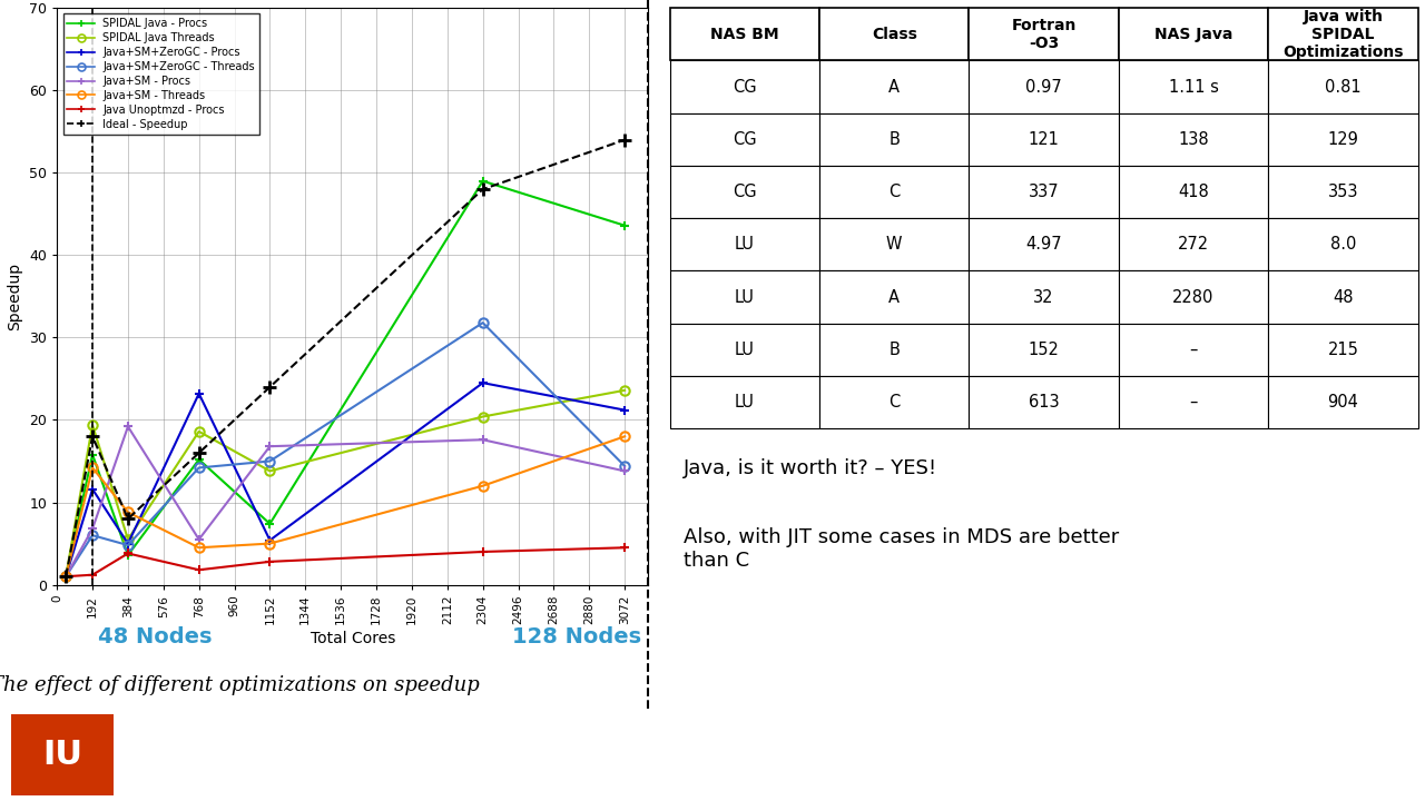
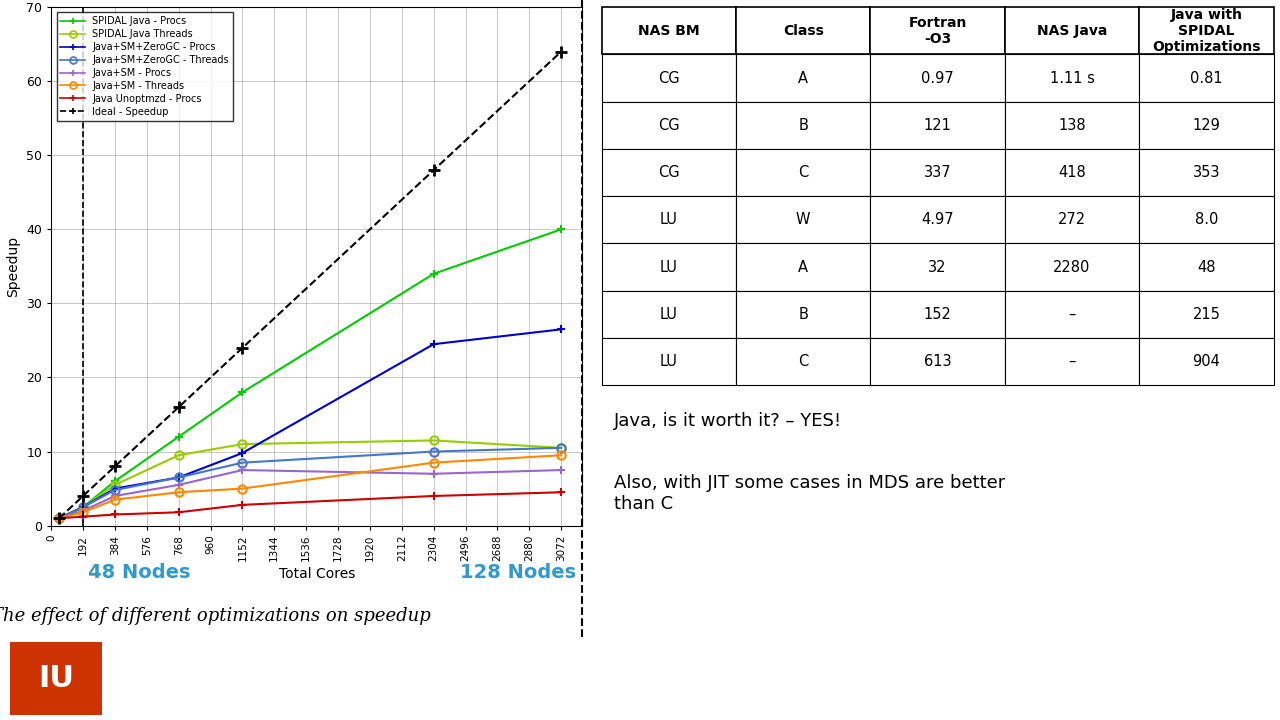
SPIDAL Java - Procs/192: 15.8 -> 2.5
SPIDAL Java Threads/192: 19.4 -> 2.5
Java+SM+ZeroGC - Procs/192: 11.6 -> 2.5
Java+SM+ZeroGC - Threads/192: 6.0 -> 2.5
Java+SM - Procs/192: 6.8 -> 2.0
Java+SM - Threads/192: 14.2 -> 1.8
Ideal - Speedup/192: 18 -> 4
SPIDAL Java - Procs/384: 3.6 -> 6.0
Java+SM - Procs/384: 19.2 -> 4.0
Java+SM - Threads/384: 8.8 -> 3.5
Java Unoptmzd - Procs/384: 3.8 -> 1.5
SPIDAL Java - Procs/768: 15.2 -> 12.0
SPIDAL Java Threads/768: 18.6 -> 9.5
Java+SM+ZeroGC - Procs/768: 23.2 -> 6.5
Java+SM+ZeroGC - Threads/768: 14.2 -> 6.5
SPIDAL Java - Procs/1152: 7.4 -> 18.0
SPIDAL Java Threads/1152: 13.8 -> 11.0
Java+SM+ZeroGC - Procs/1152: 5.4 -> 9.8
Java+SM+ZeroGC - Threads/1152: 15.0 -> 8.5
Java+SM - Procs/1152: 16.8 -> 7.5
SPIDAL Java - Procs/2304: 49.0 -> 34.0
SPIDAL Java Threads/2304: 20.4 -> 11.5
Java+SM+ZeroGC - Threads/2304: 31.8 -> 10.0
Java+SM - Procs/2304: 17.6 -> 7.0
Java+SM - Threads/2304: 12.0 -> 8.5
SPIDAL Java - Procs/3072: 43.6 -> 40.0
SPIDAL Java Threads/3072: 23.6 -> 10.5
Java+SM+ZeroGC - Procs/3072: 21.2 -> 26.5
Java+SM+ZeroGC - Threads/3072: 14.4 -> 10.5
Java+SM - Procs/3072: 13.8 -> 7.5
Java+SM - Threads/3072: 18.0 -> 9.5
Ideal - Speedup/3072: 54 -> 64
